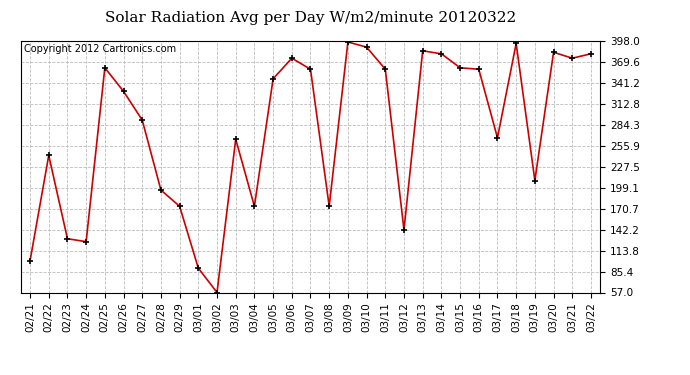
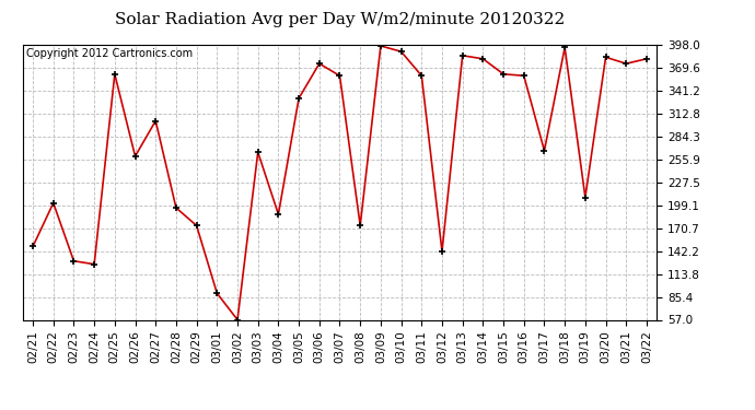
02/21: 100 -> 148
02/22: 243 -> 202
02/26: 330 -> 260
02/27: 291 -> 304
03/04: 174 -> 188
03/05: 347 -> 332
